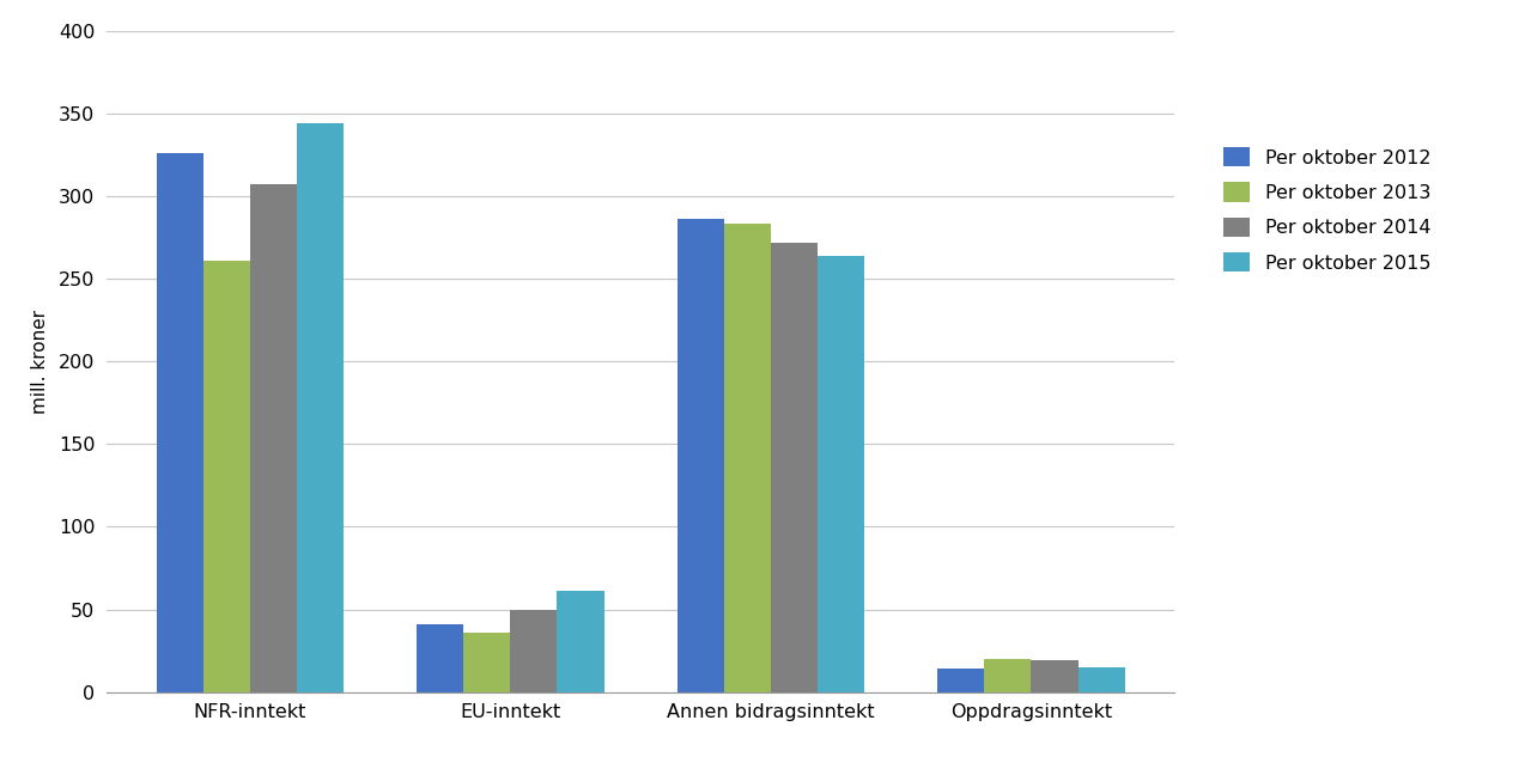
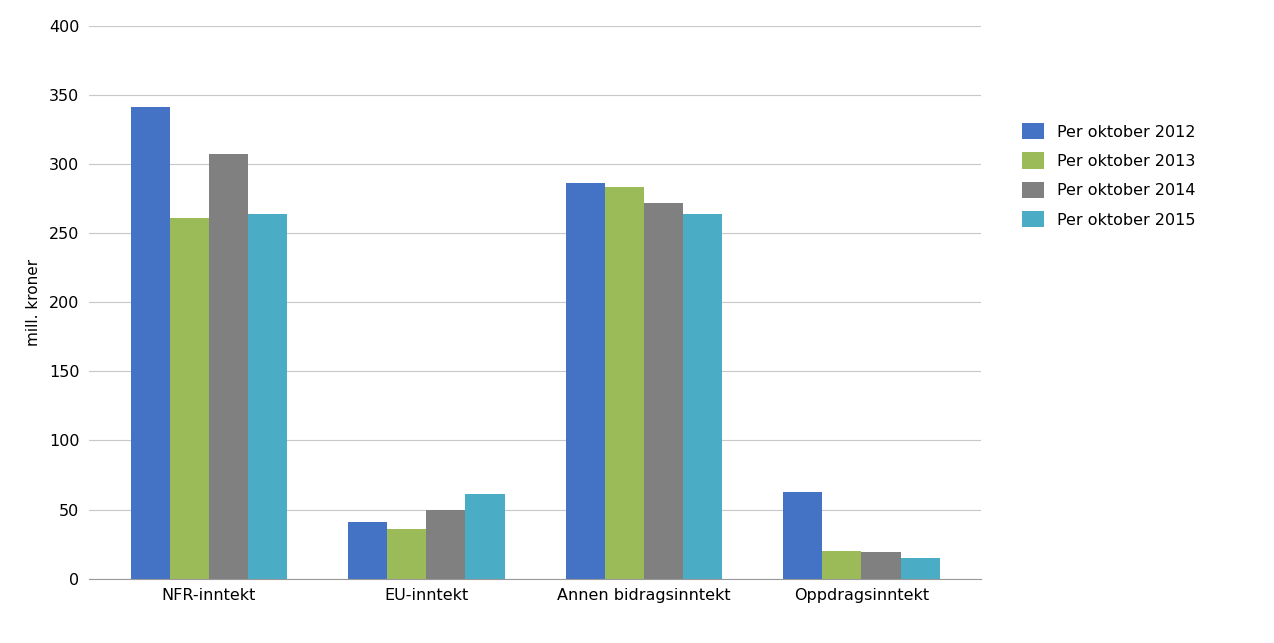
Per oktober 2012/NFR-inntekt: 326 -> 341
Per oktober 2015/NFR-inntekt: 344 -> 264
Per oktober 2012/Oppdragsinntekt: 14 -> 63
